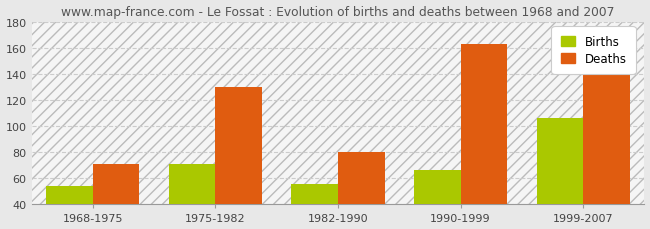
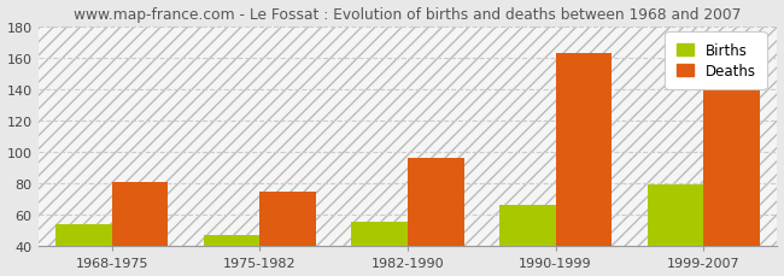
Deaths/1968-1975: 71 -> 81
Births/1975-1982: 71 -> 47
Deaths/1975-1982: 130 -> 75
Deaths/1982-1990: 80 -> 96
Births/1999-2007: 106 -> 79
